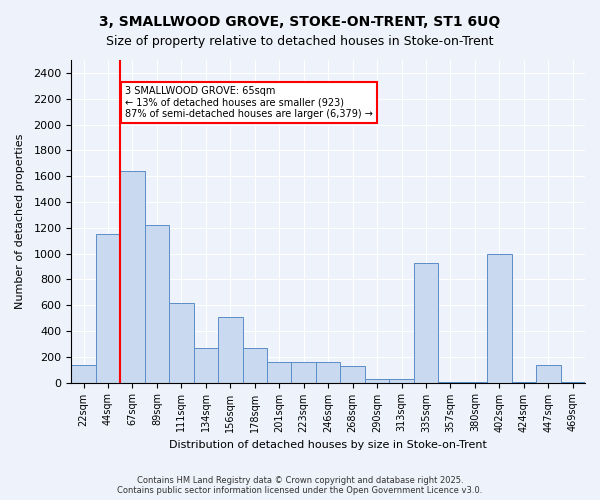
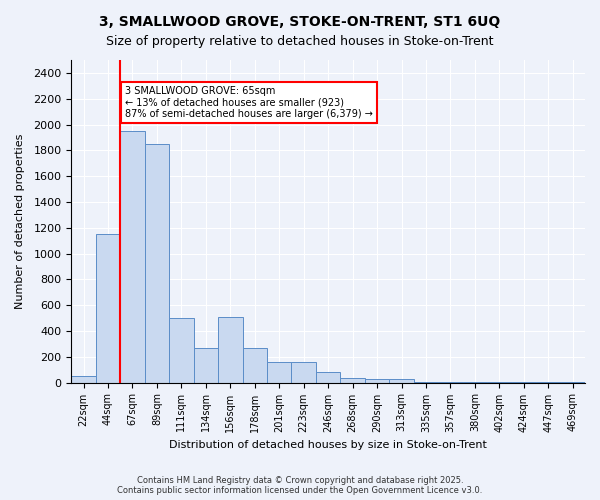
22sqm: 140 -> 50
67sqm: 1640 -> 1950
89sqm: 1220 -> 1850
111sqm: 620 -> 500
246sqm: 160 -> 80
268sqm: 130 -> 40
335sqm: 930 -> 0
402sqm: 1000 -> 0
447sqm: 140 -> 0
